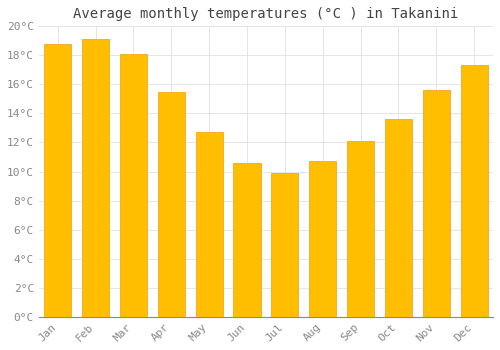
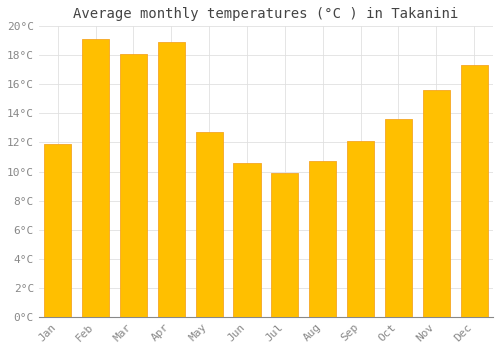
Jan: 18.8°C -> 11.9°C
Apr: 15.5°C -> 18.9°C
